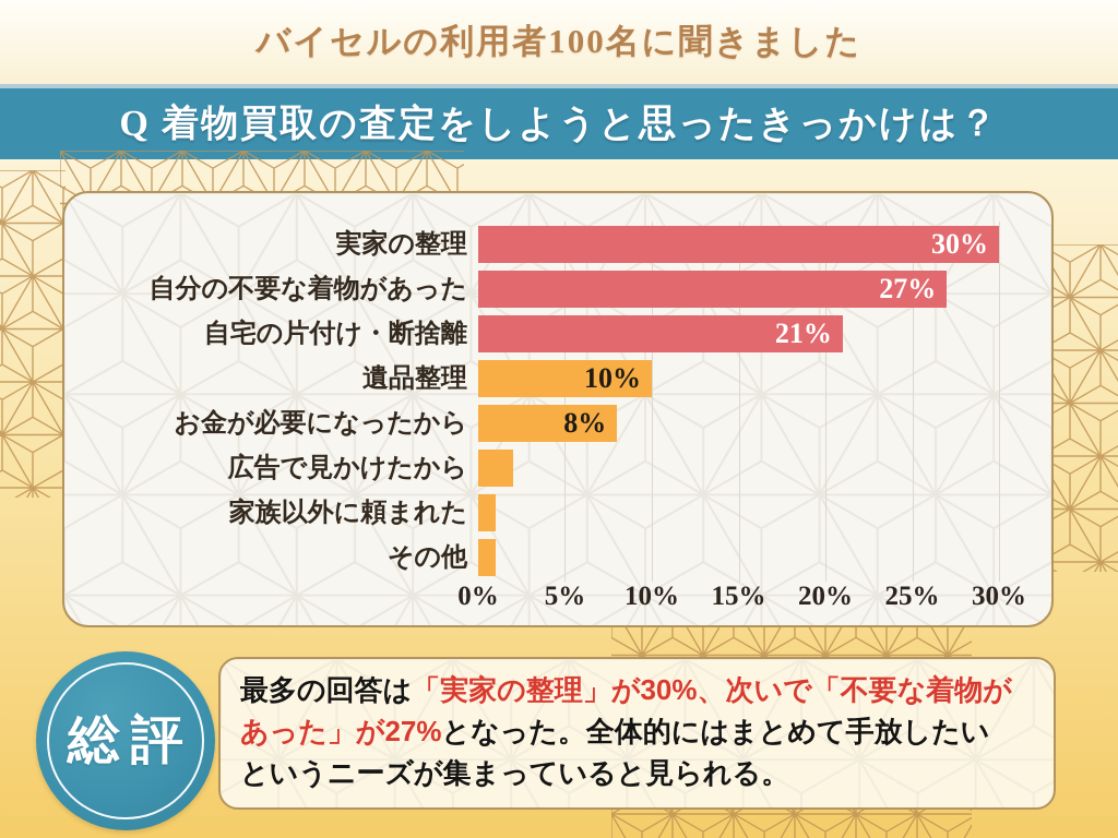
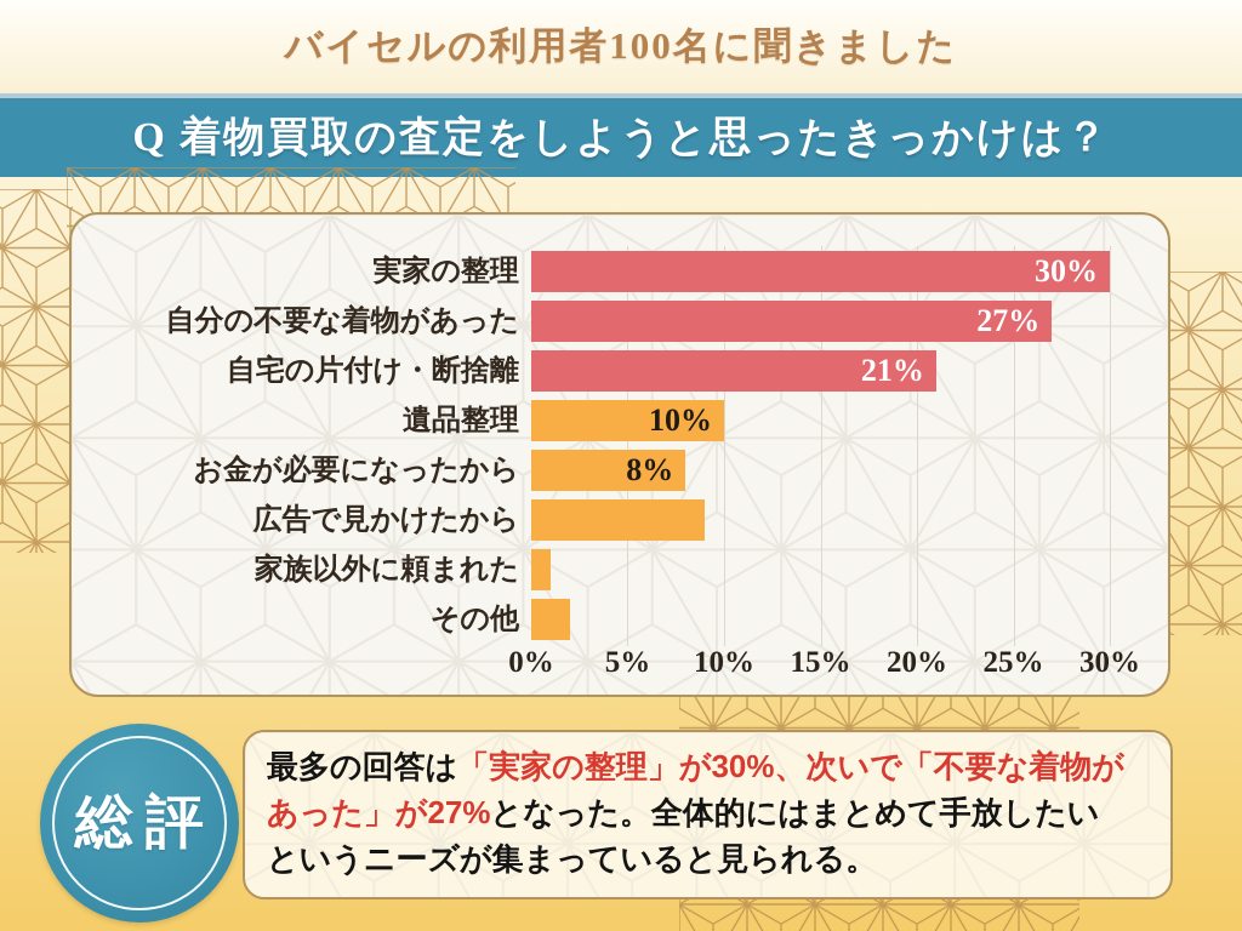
広告で見かけたから: 2% -> 9%
その他: 1% -> 2%
